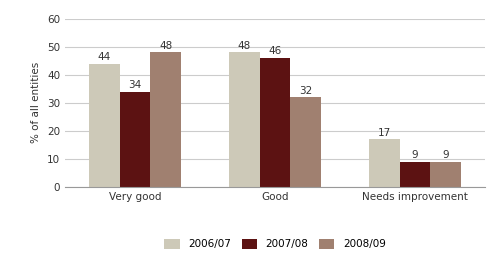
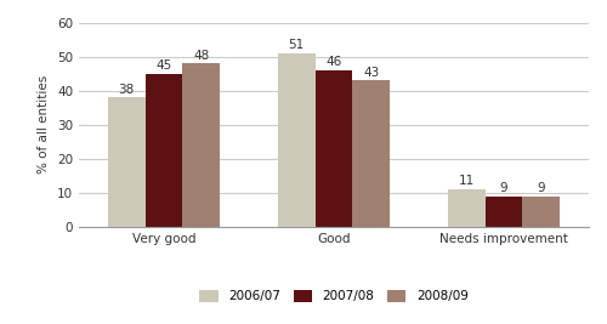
2006/07/Very good: 44 -> 38
2007/08/Very good: 34 -> 45
2006/07/Good: 48 -> 51
2008/09/Good: 32 -> 43
2006/07/Needs improvement: 17 -> 11
